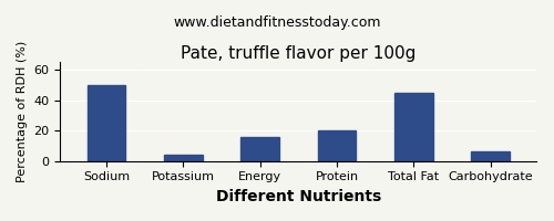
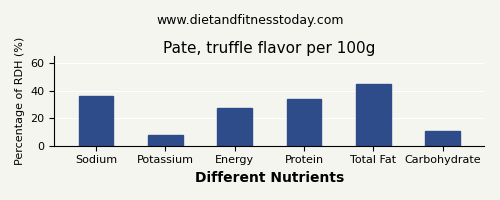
Sodium: 50 -> 36
Potassium: 4 -> 8
Energy: 16 -> 27
Protein: 20 -> 34
Carbohydrate: 6 -> 11
